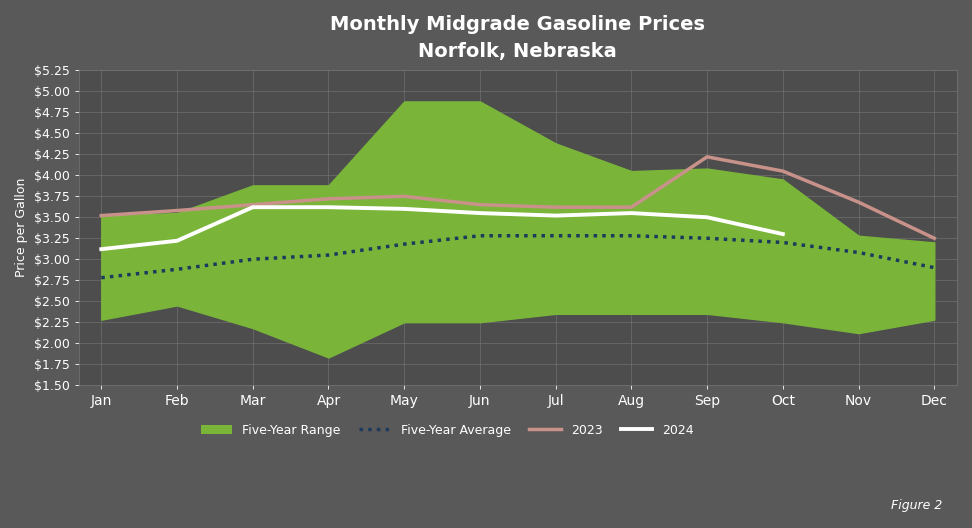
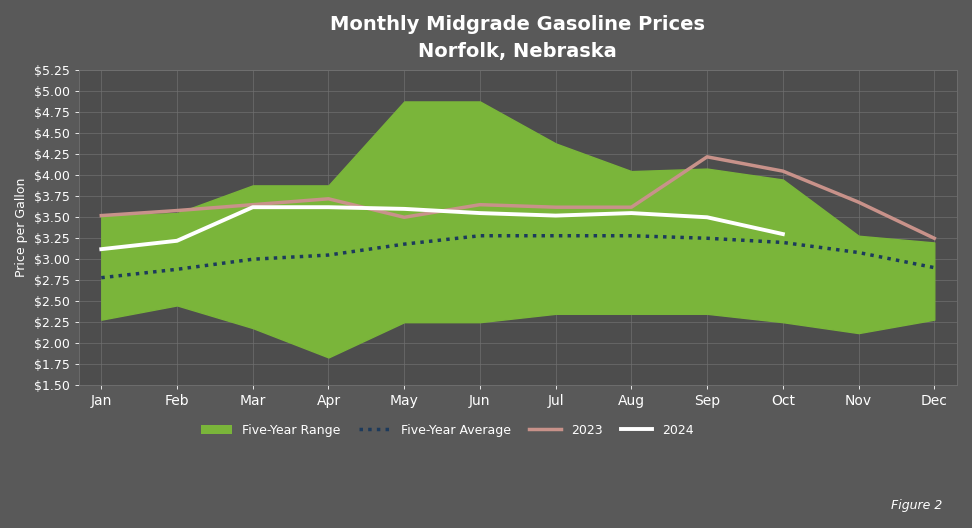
2023/May: $3.75 -> $3.50
